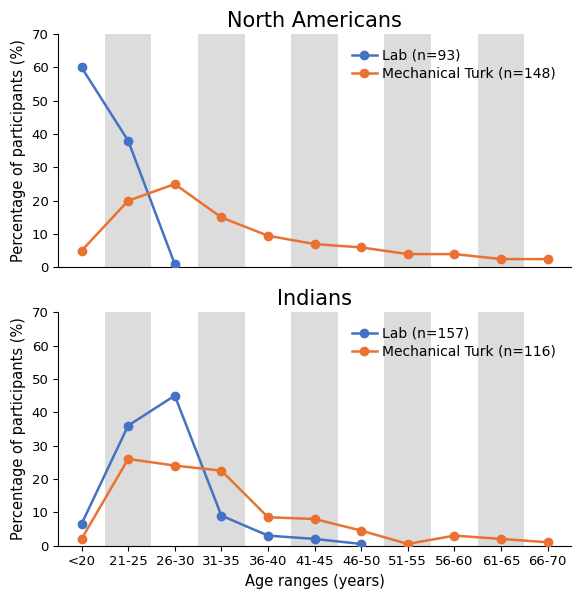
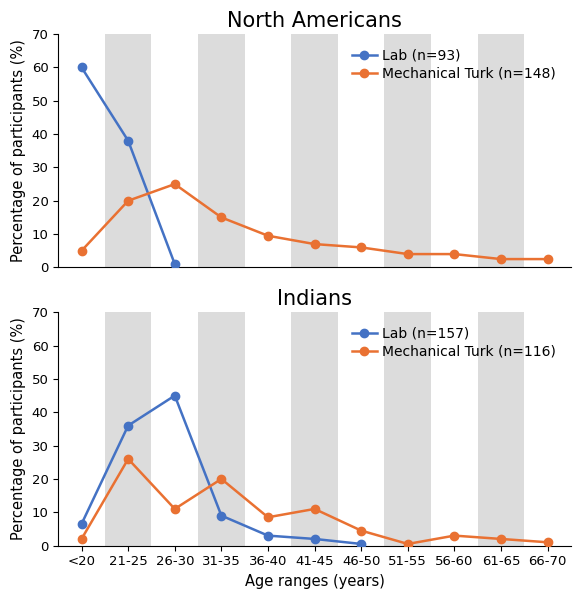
Indians/Mechanical Turk (n=116)/26-30: 24.0 -> 11.0
Indians/Mechanical Turk (n=116)/31-35: 22.5 -> 20.0
Indians/Mechanical Turk (n=116)/41-45: 8.0 -> 11.0
